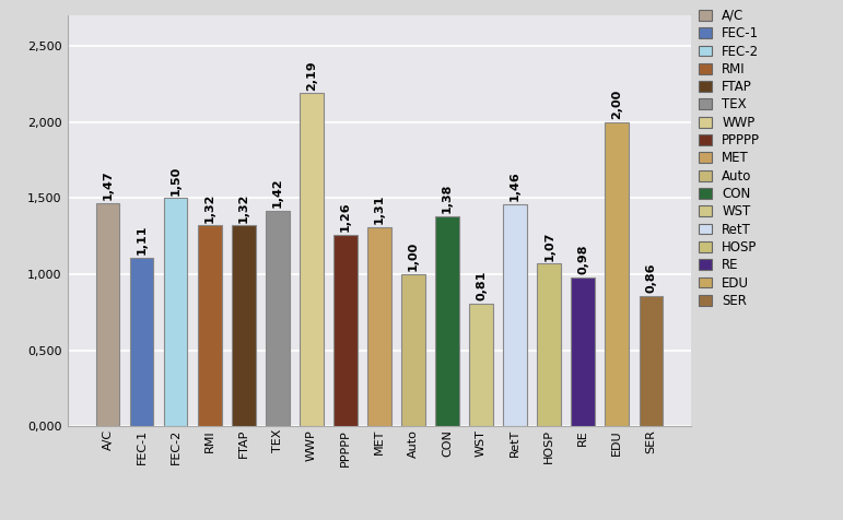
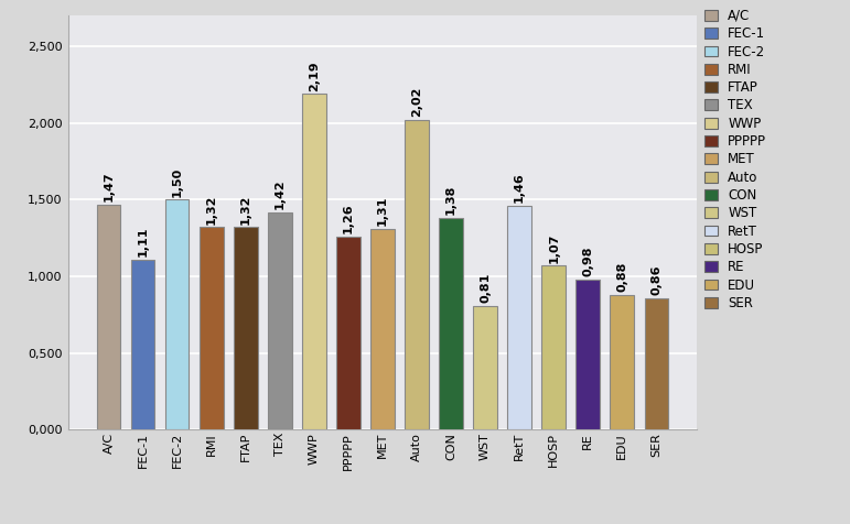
Auto: 1,00 -> 2,02
EDU: 2,00 -> 0,88
